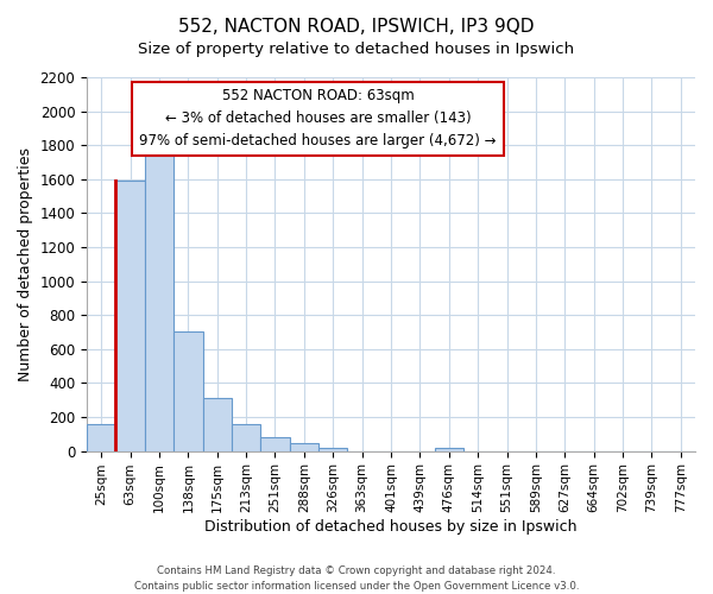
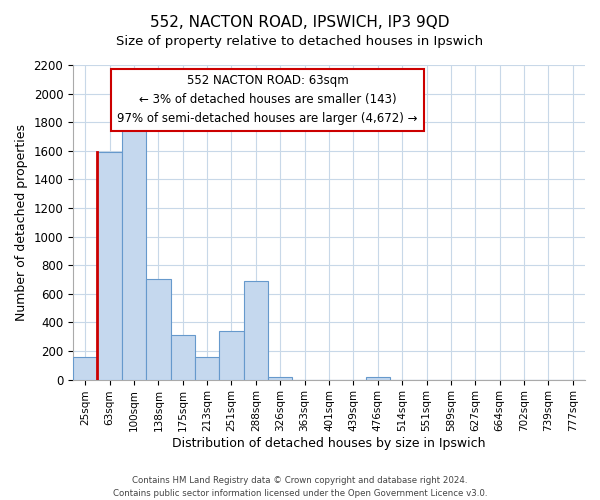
251sqm: 80 -> 340
288sqm: 40 -> 690
